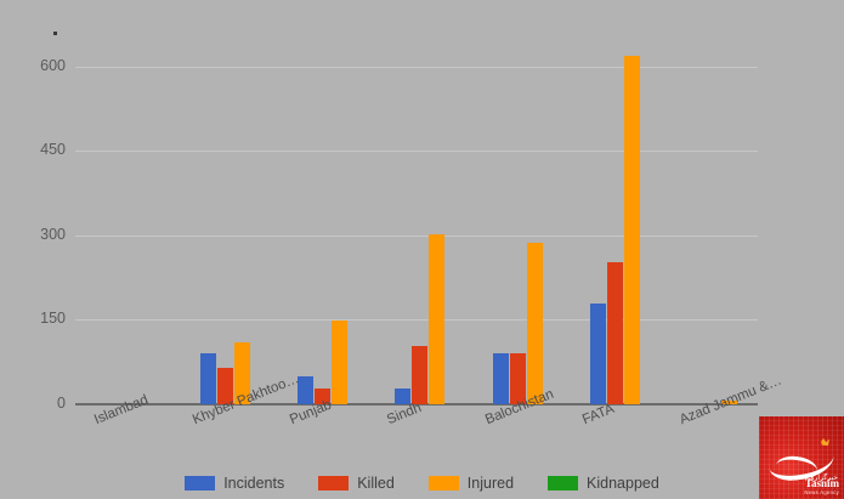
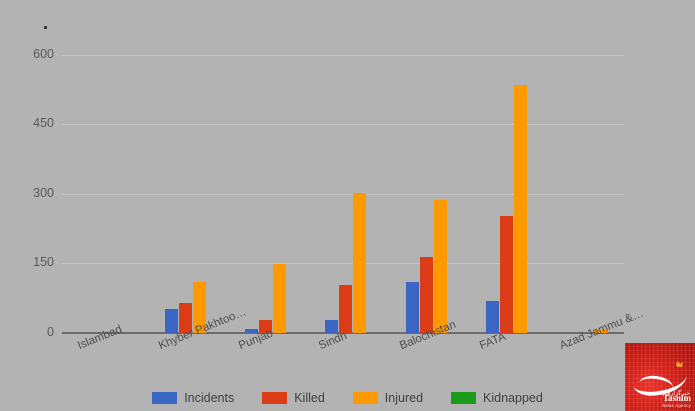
Incidents/Khyber Pakhtoo…: 90 -> 50
Incidents/Punjab: 50 -> 10
Incidents/Balochistan: 90 -> 110
Killed/Balochistan: 90 -> 160
Incidents/FATA: 180 -> 70
Injured/FATA: 620 -> 540
